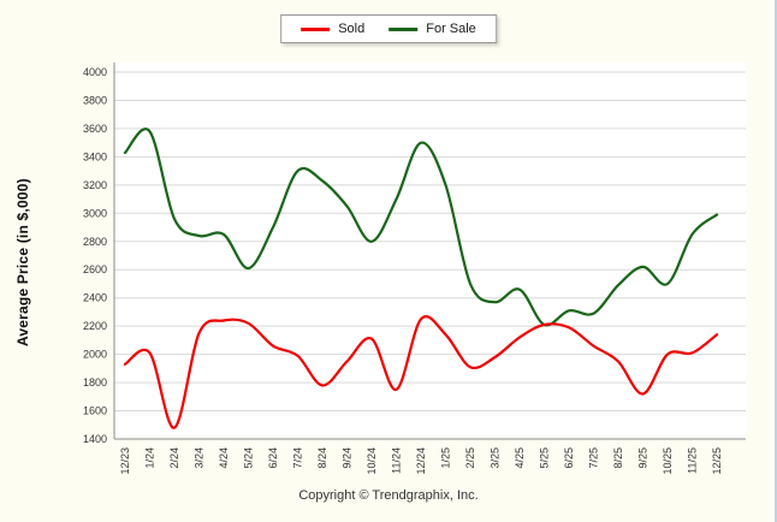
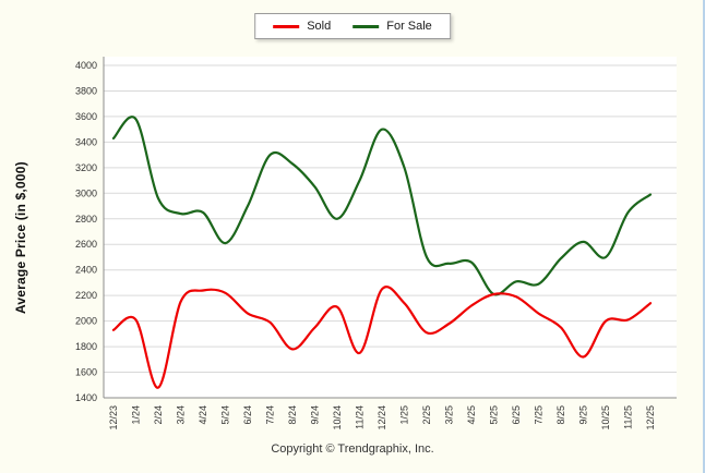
For Sale/3/25: 2370 -> 2450
